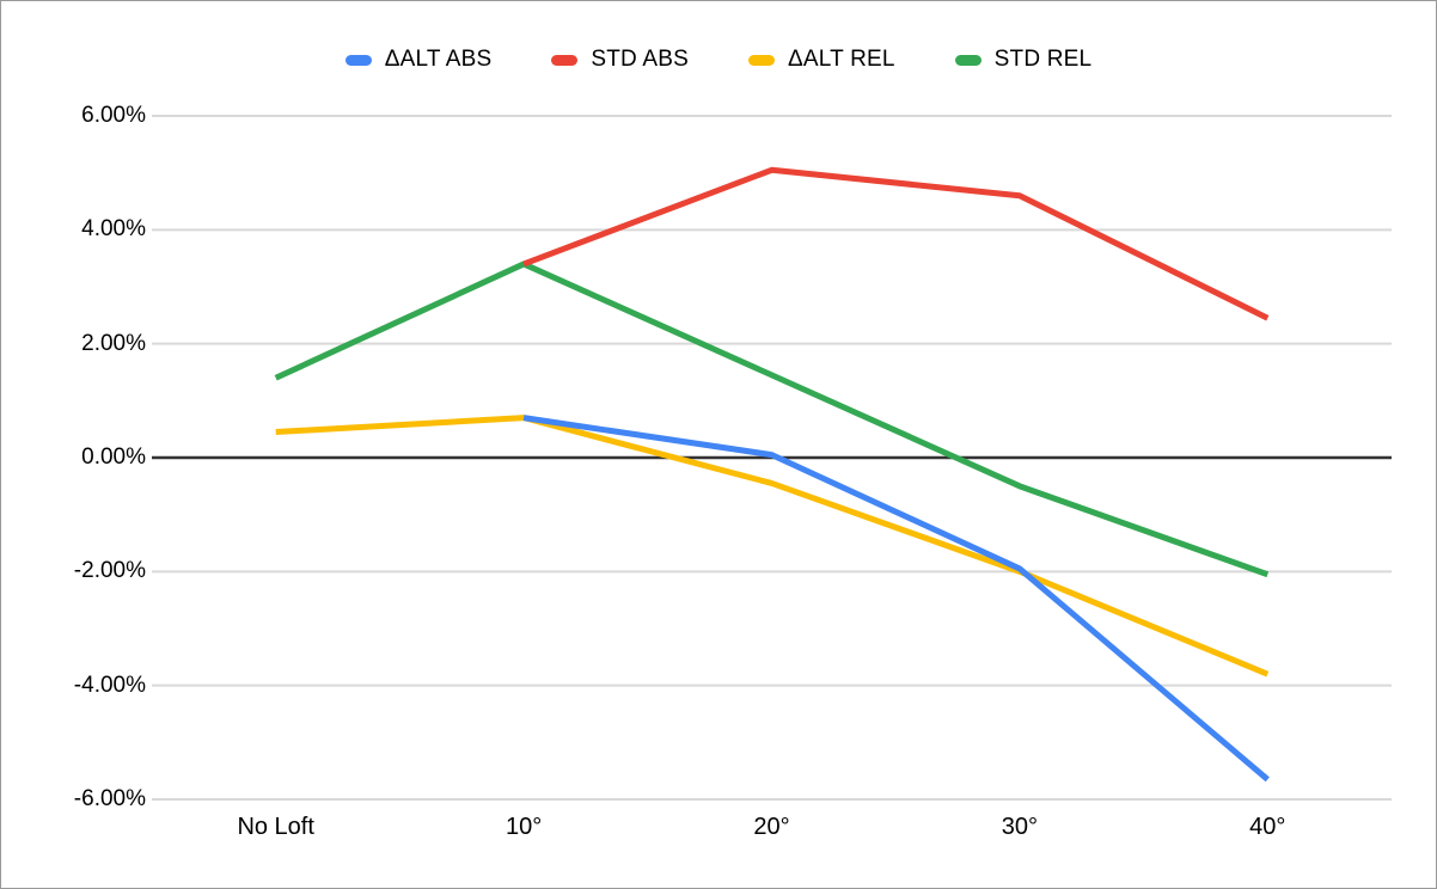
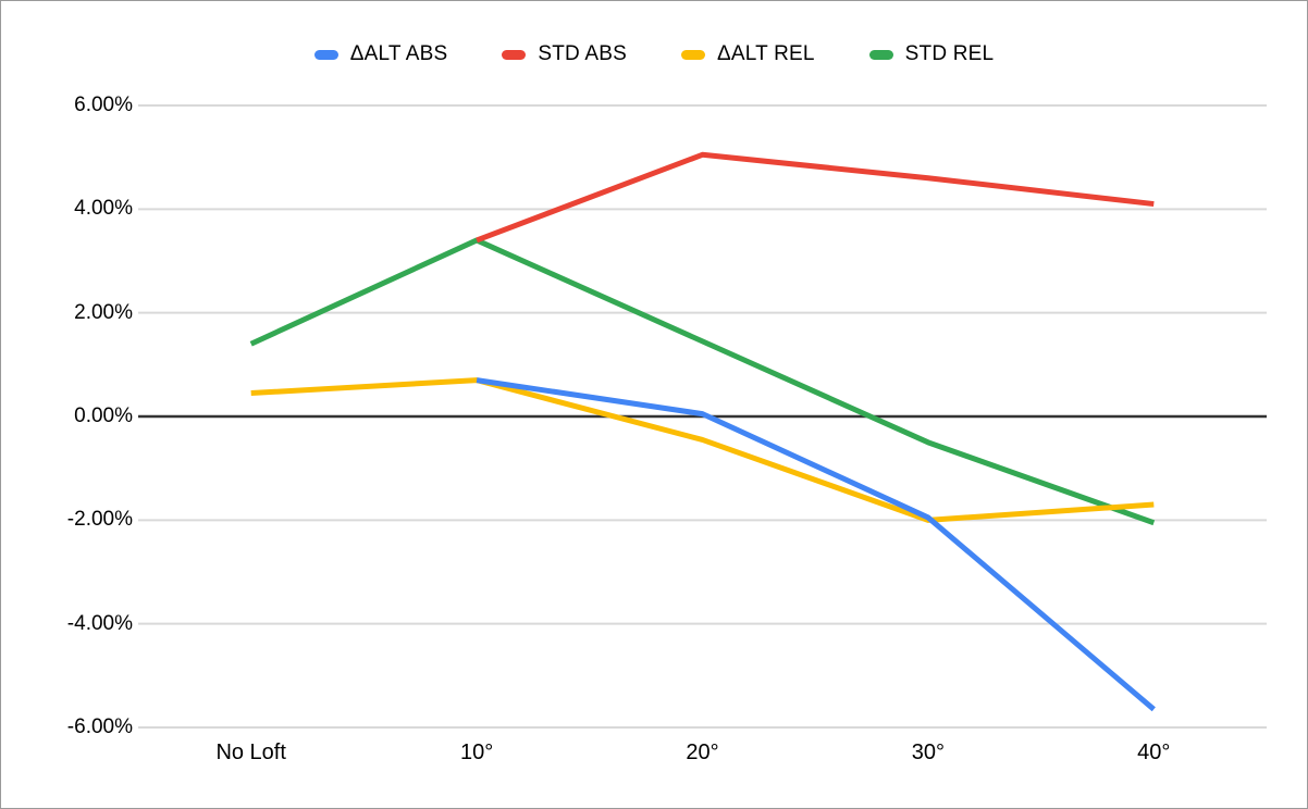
STD ABS/40°: 2.5% -> 4.1%
ΔALT REL/40°: -3.8% -> -1.7%
